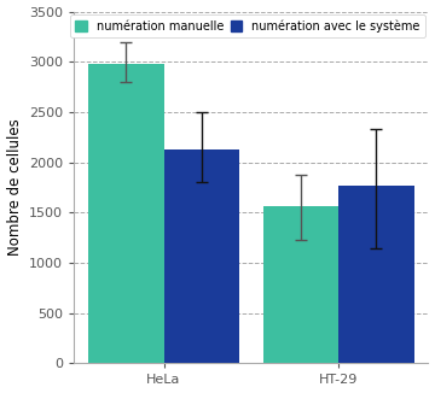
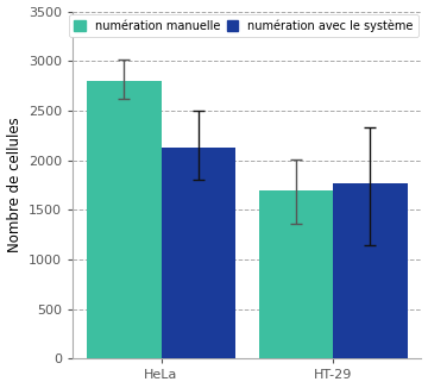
numération manuelle/HeLa: 2980 -> 2800
numération manuelle/HT-29: 1560 -> 1690
